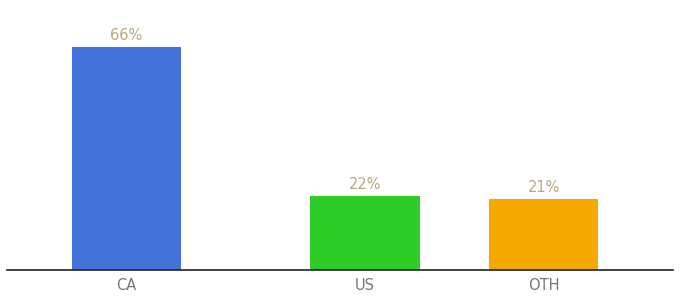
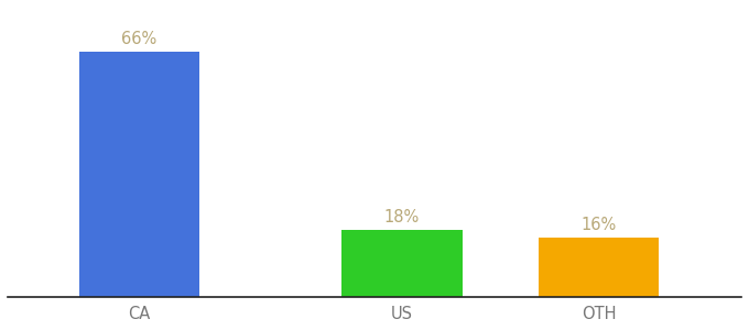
US: 22% -> 18%
OTH: 21% -> 16%
